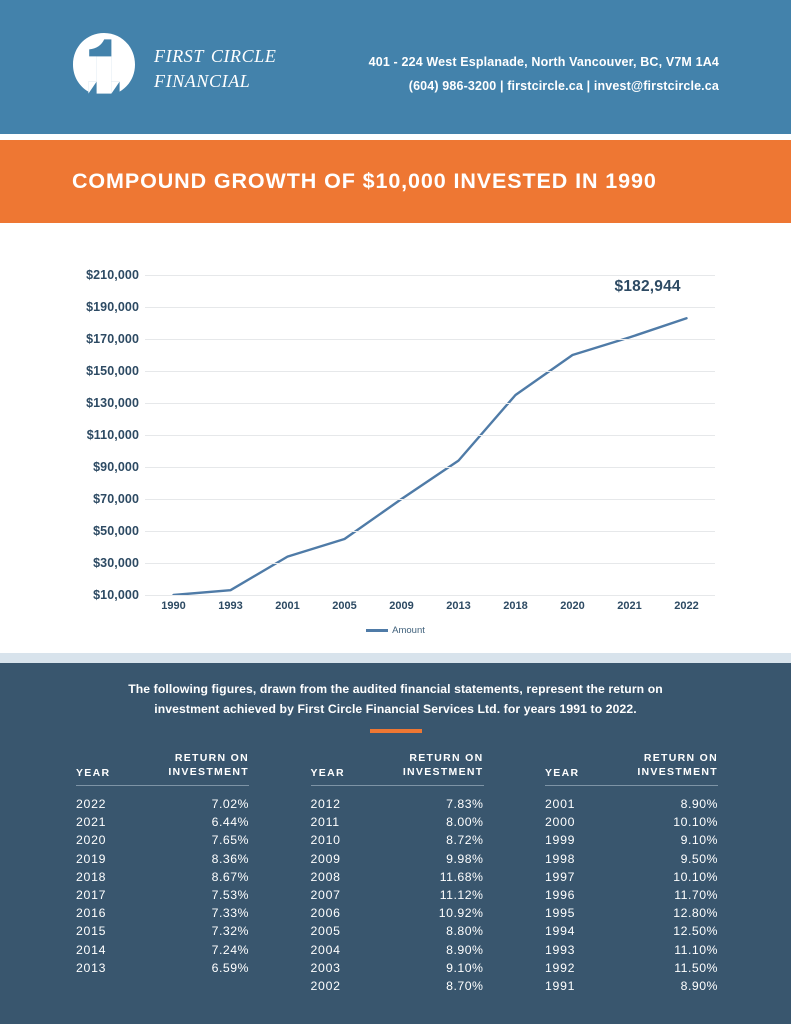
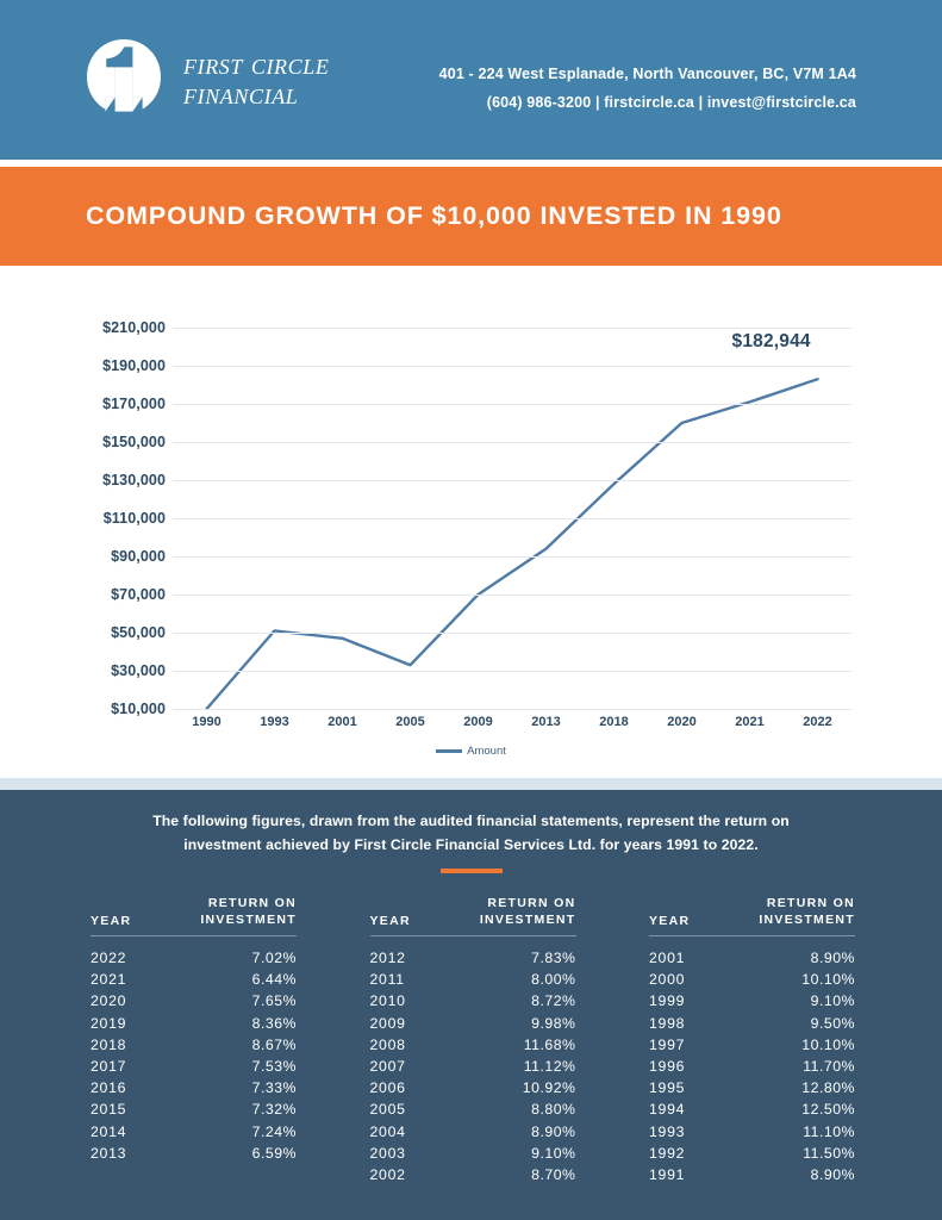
1993: $13000 -> $51000
2001: $34000 -> $47000
2005: $45000 -> $33000
2018: $135000 -> $128000
